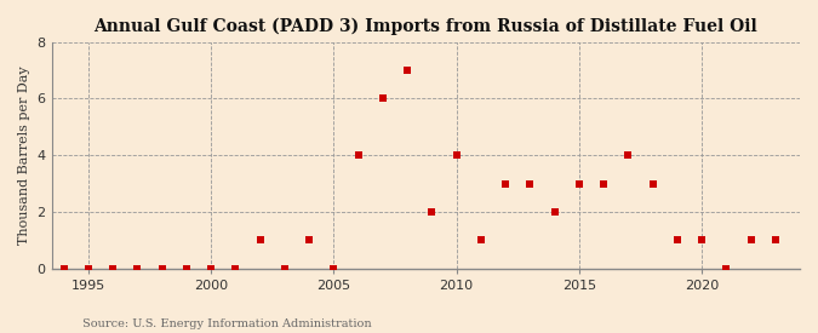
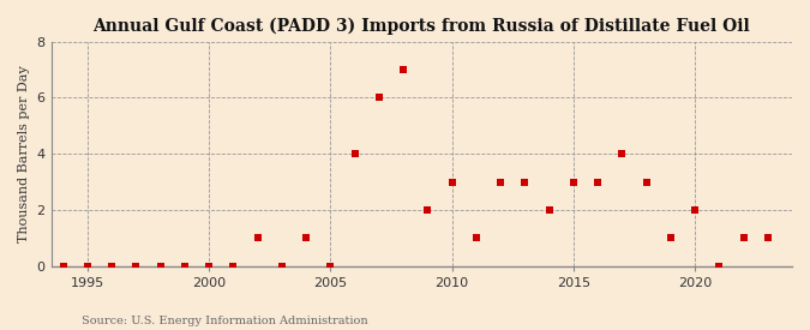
2010: 4 -> 3
2020: 1 -> 2
